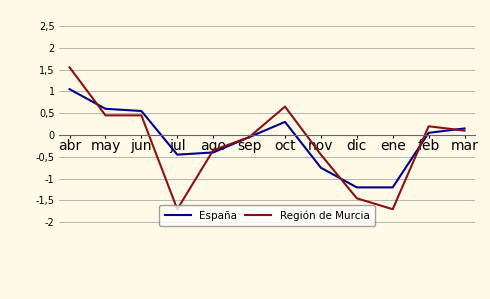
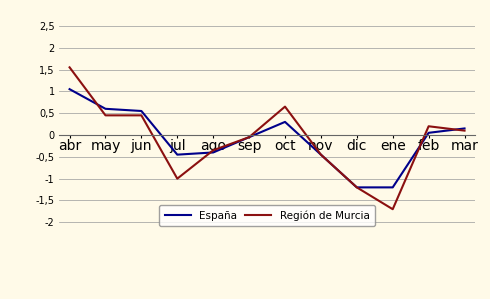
Región de Murcia/jul: -1,70 -> -1,00
España/nov: -0,75 -> -0,45
Región de Murcia/dic: -1,45 -> -1,20
